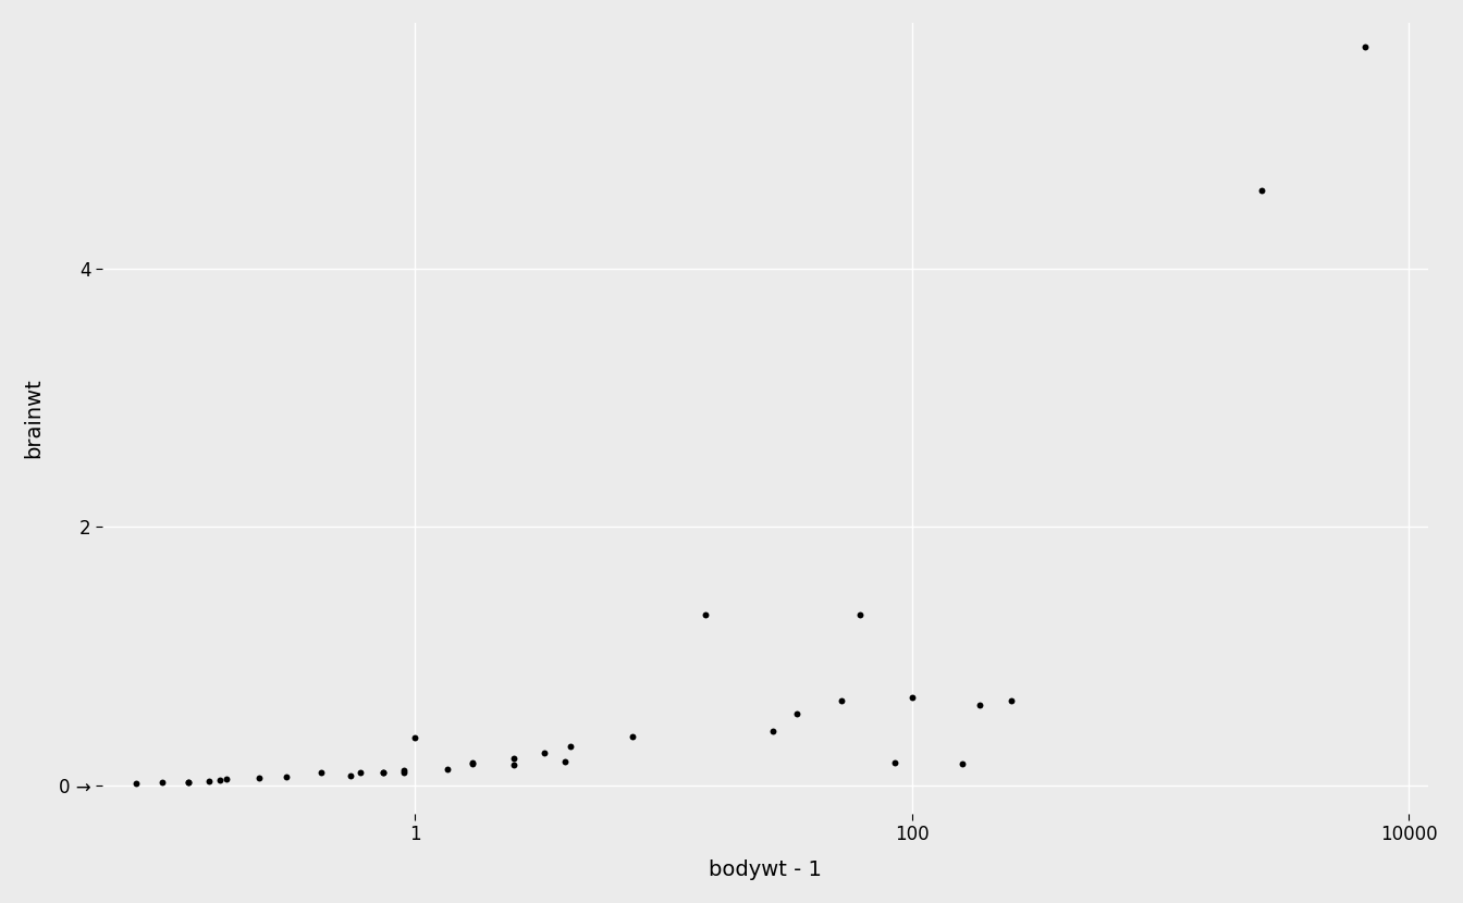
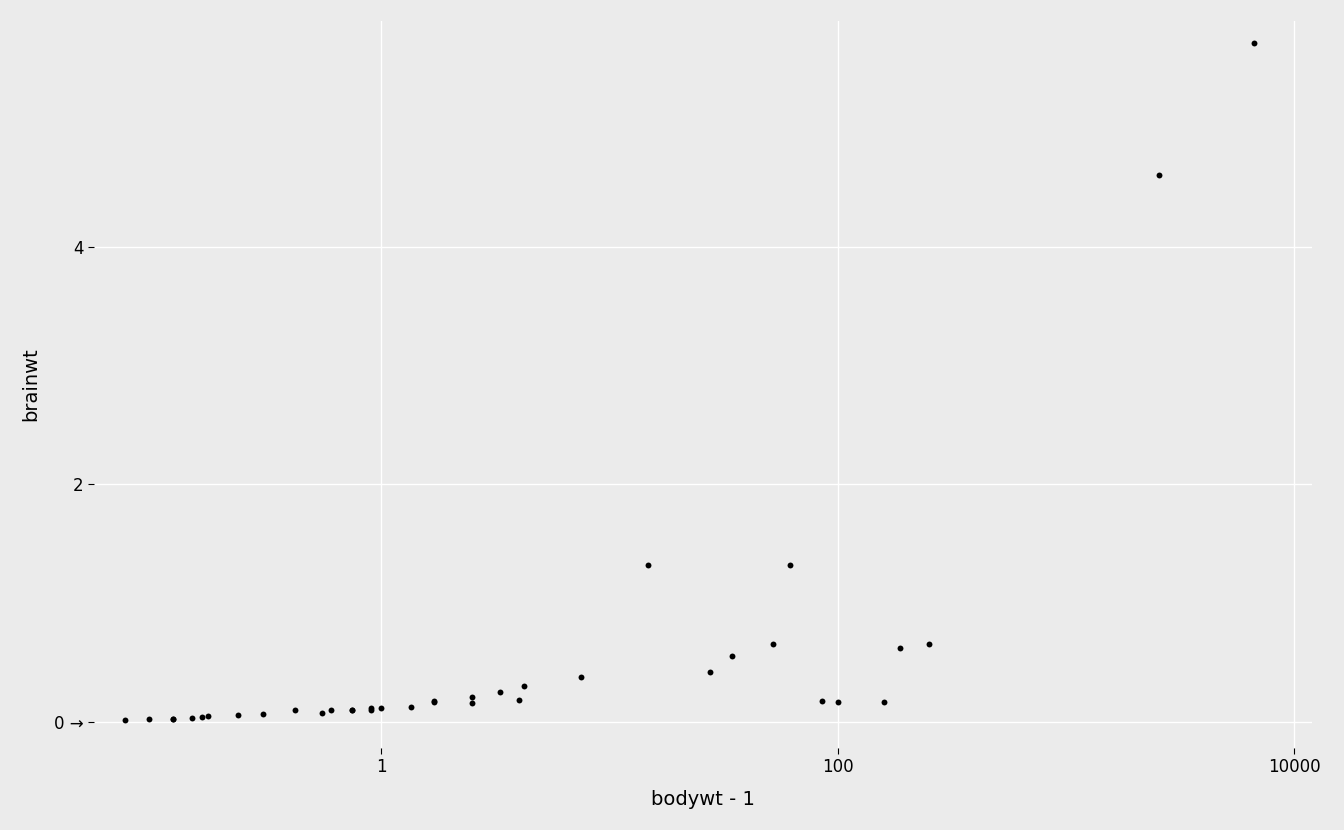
1: 0.37 -> 0.11
100: 0.68 -> 0.17
